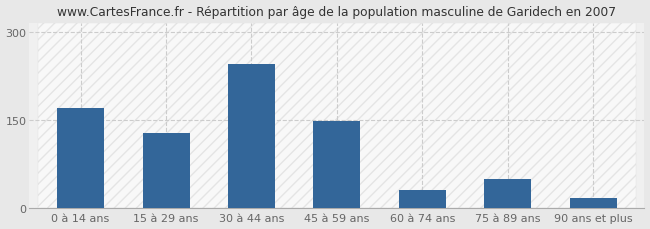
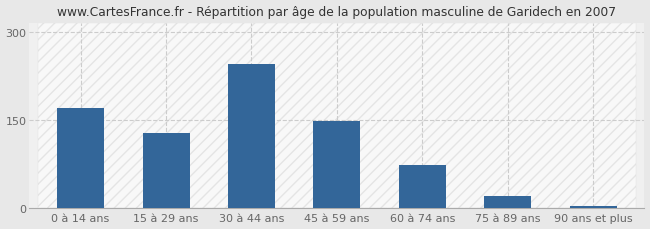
60 à 74 ans: 30 -> 73
75 à 89 ans: 50 -> 20
90 ans et plus: 16 -> 3
